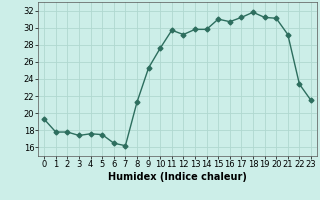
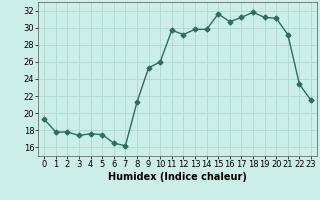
10: 27.6 -> 26.0
15: 31.0 -> 31.6
